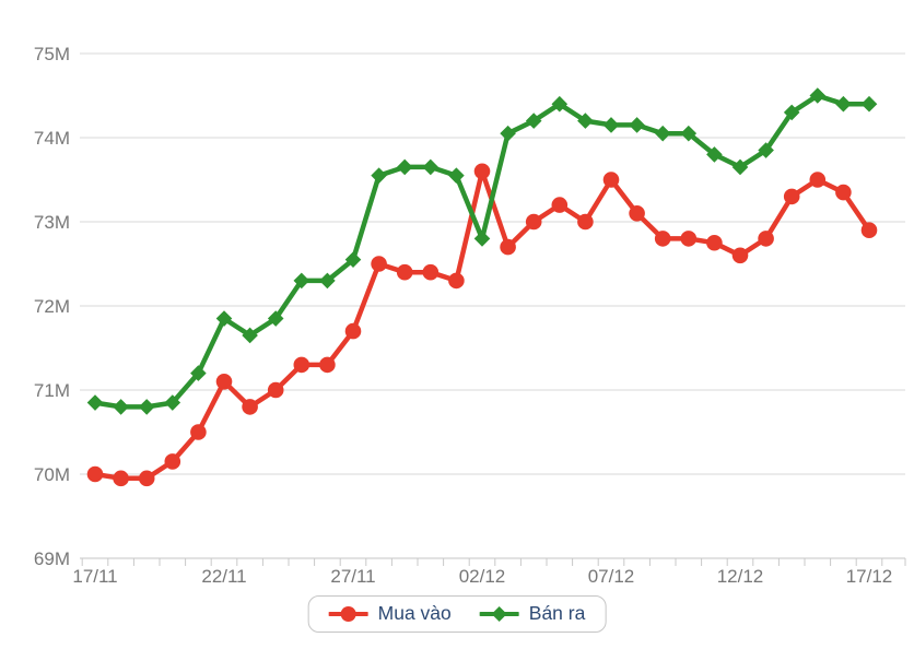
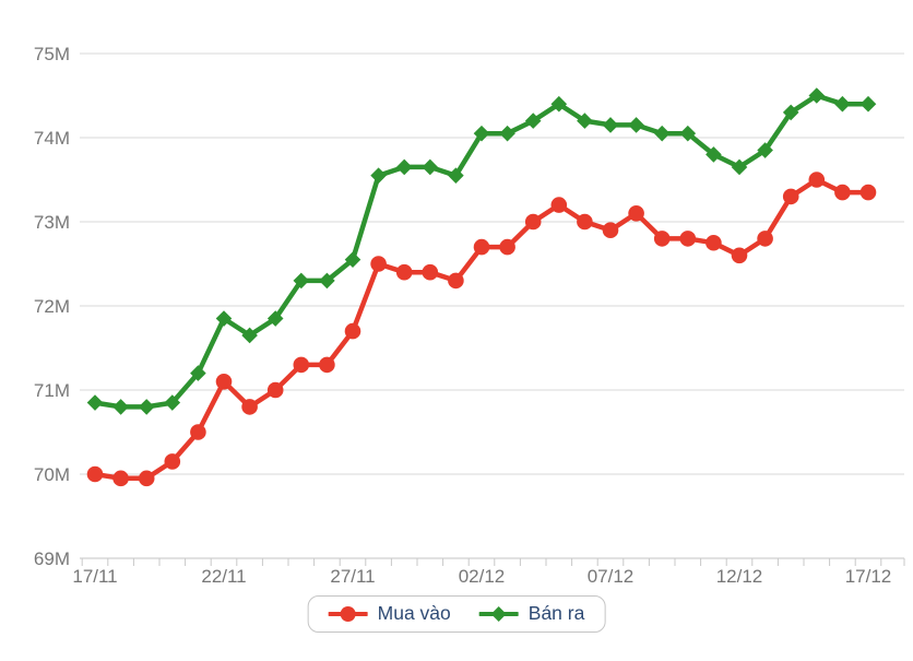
Mua vào/02/12: 73.6M -> 72.7M
Bán ra/02/12: 72.8M -> 74.0M
Mua vào/07/12: 73.5M -> 72.9M
Mua vào/17/12: 72.9M -> 73.3M
